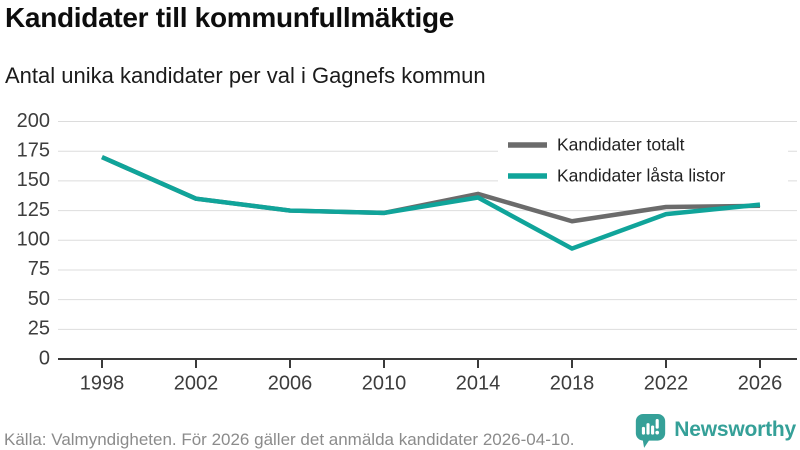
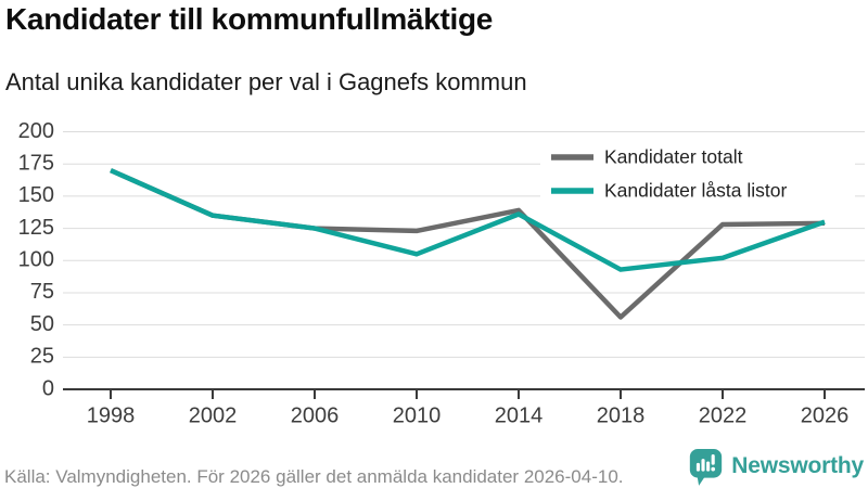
Kandidater låsta listor/2010: 123 -> 105
Kandidater totalt/2018: 116 -> 56
Kandidater låsta listor/2022: 122 -> 102
